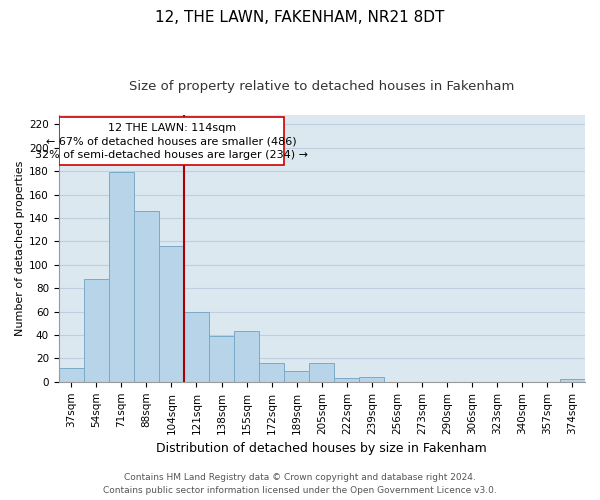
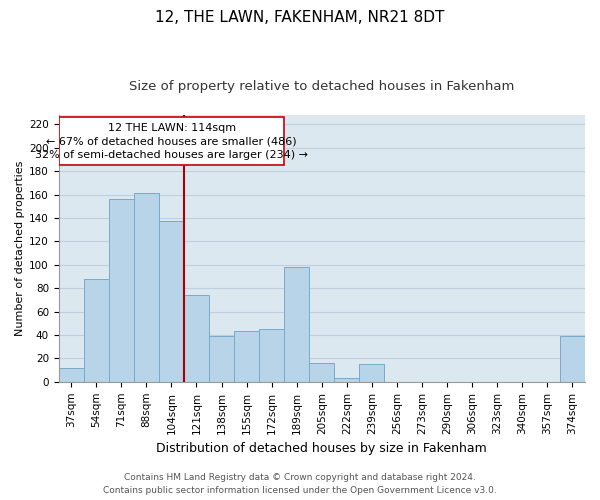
71sqm: 179 -> 156
88sqm: 146 -> 161
104sqm: 116 -> 137
121sqm: 60 -> 74
172sqm: 16 -> 45
189sqm: 9 -> 98
239sqm: 4 -> 15
374sqm: 2 -> 39
